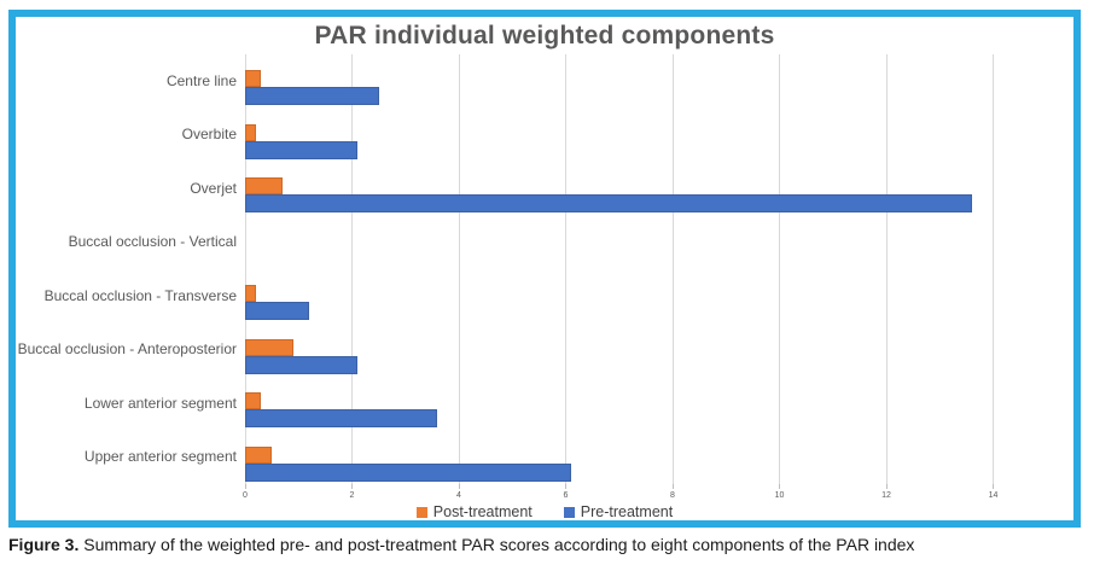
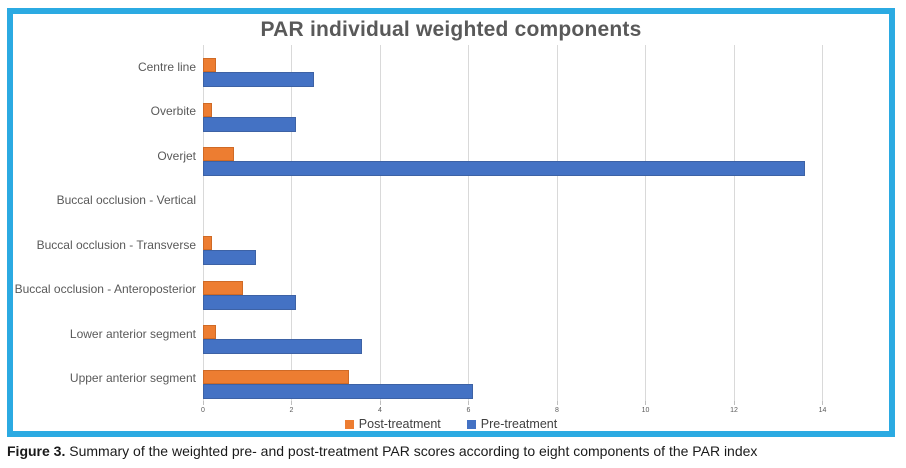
Post-treatment/Upper anterior segment: 0.5 -> 3.3
